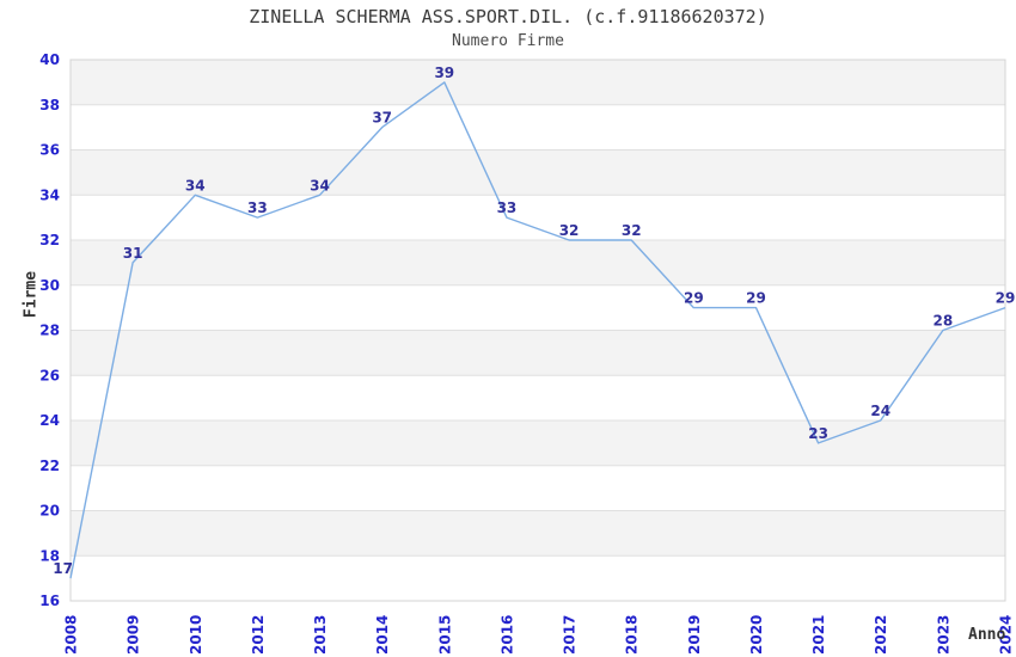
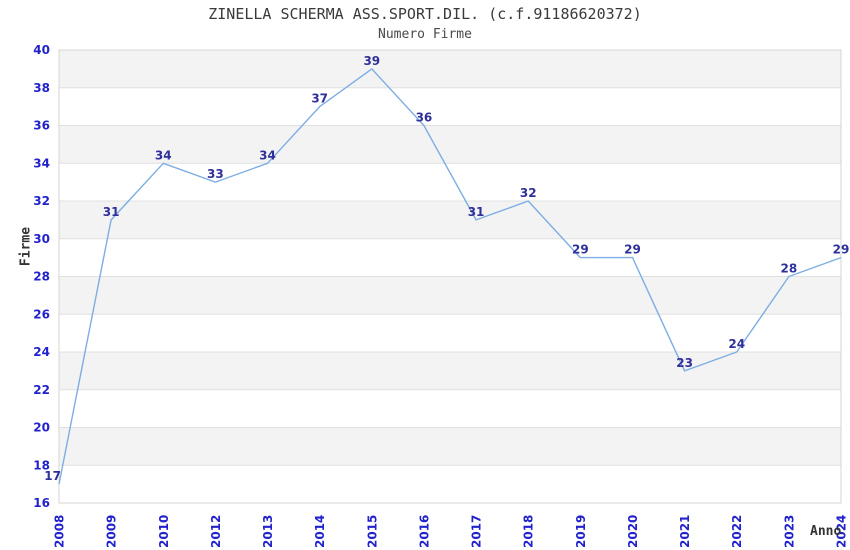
2016: 33 -> 36
2017: 32 -> 31
